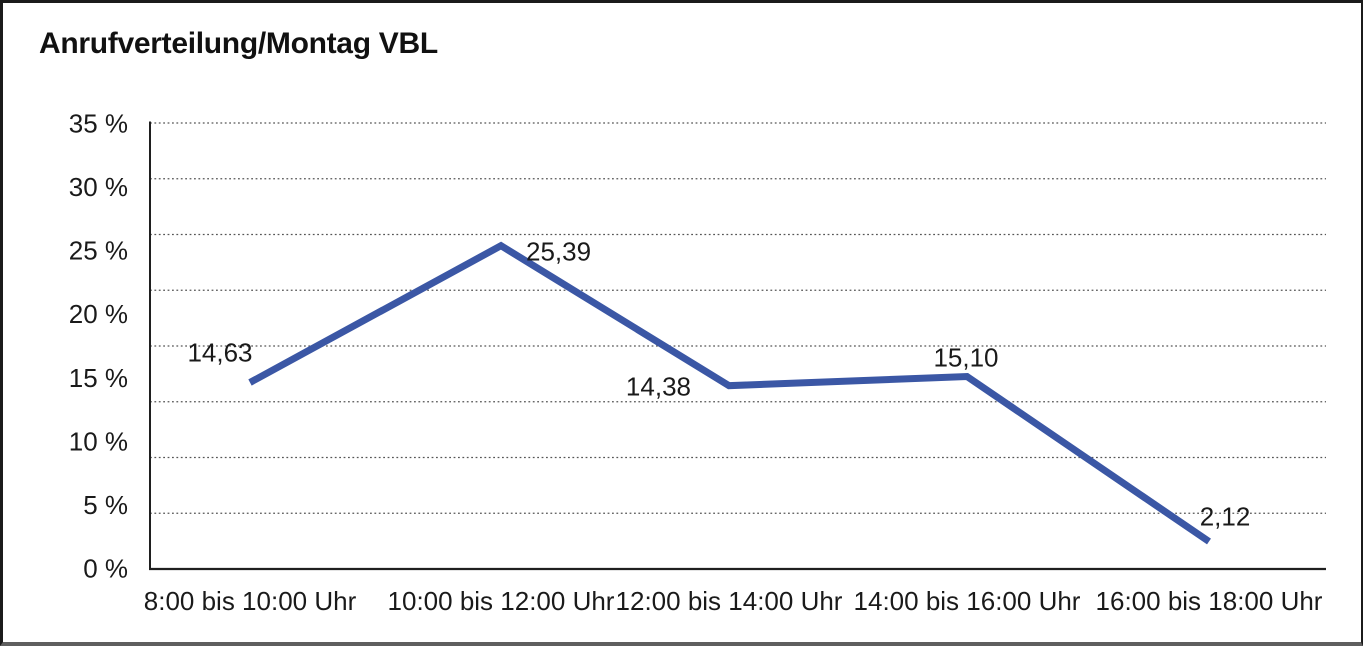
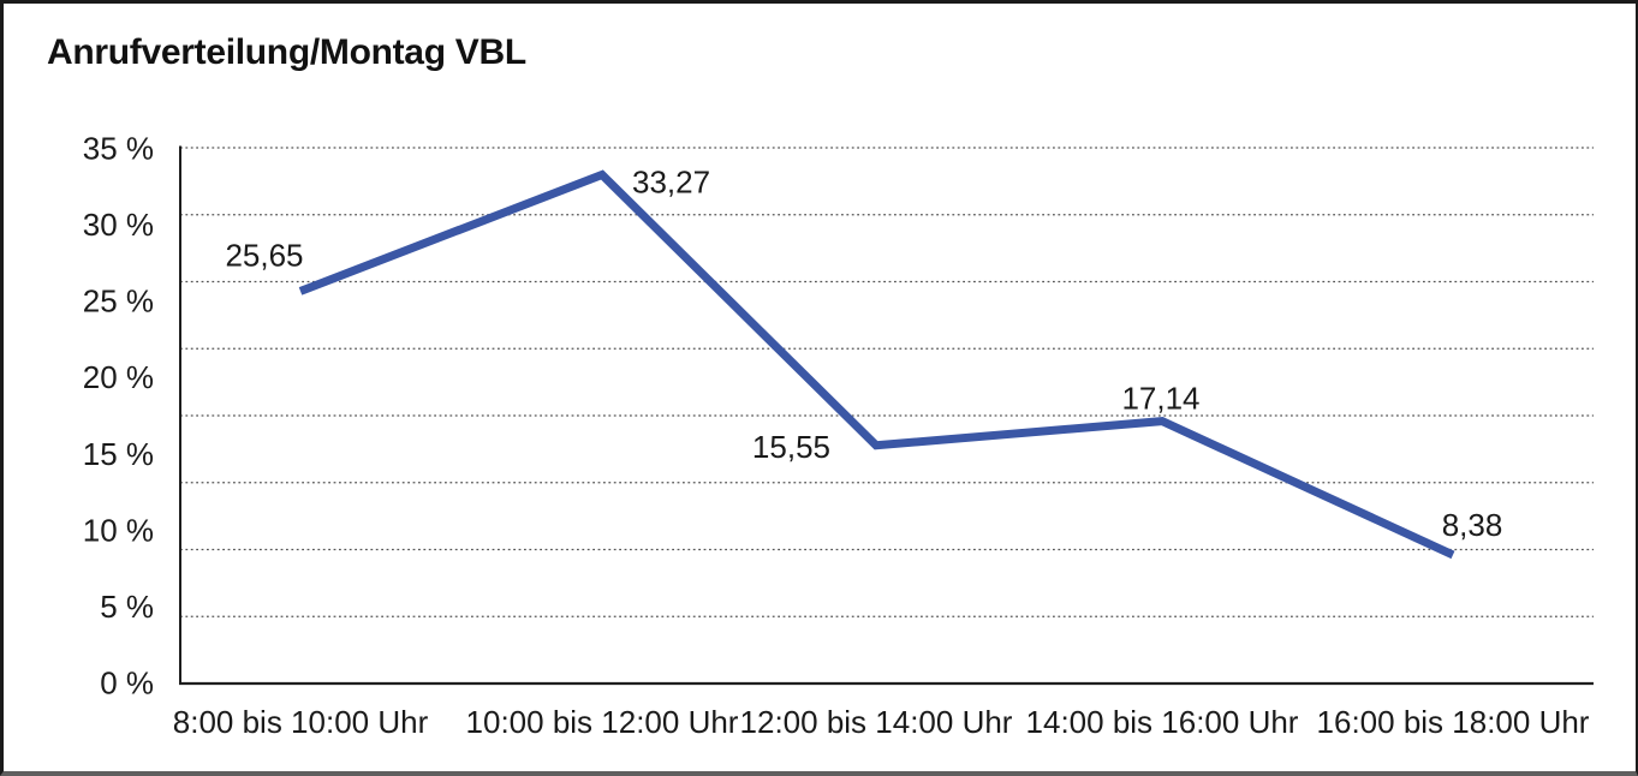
8:00 bis 10:00 Uhr: 14,63 -> 25,65
10:00 bis 12:00 Uhr: 25,39 -> 33,27
12:00 bis 14:00 Uhr: 14,38 -> 15,55
14:00 bis 16:00 Uhr: 15,10 -> 17,14
16:00 bis 18:00 Uhr: 2,12 -> 8,38
